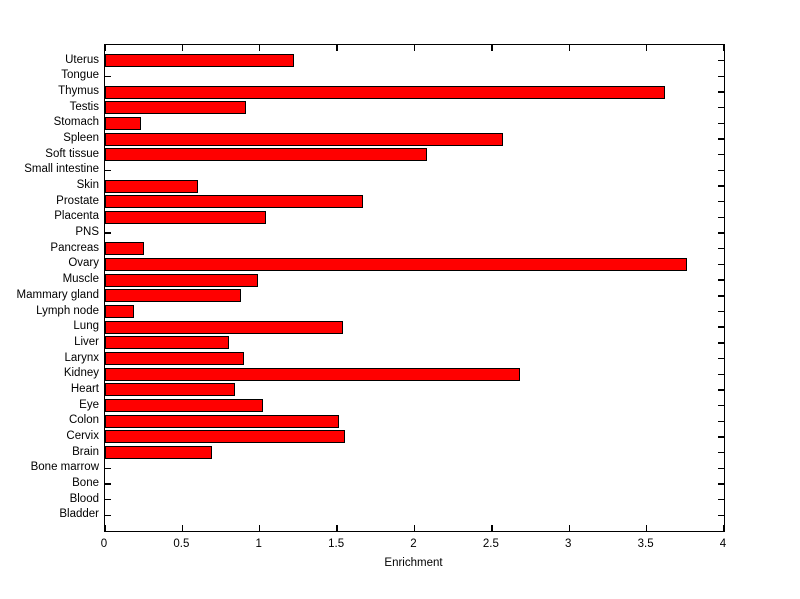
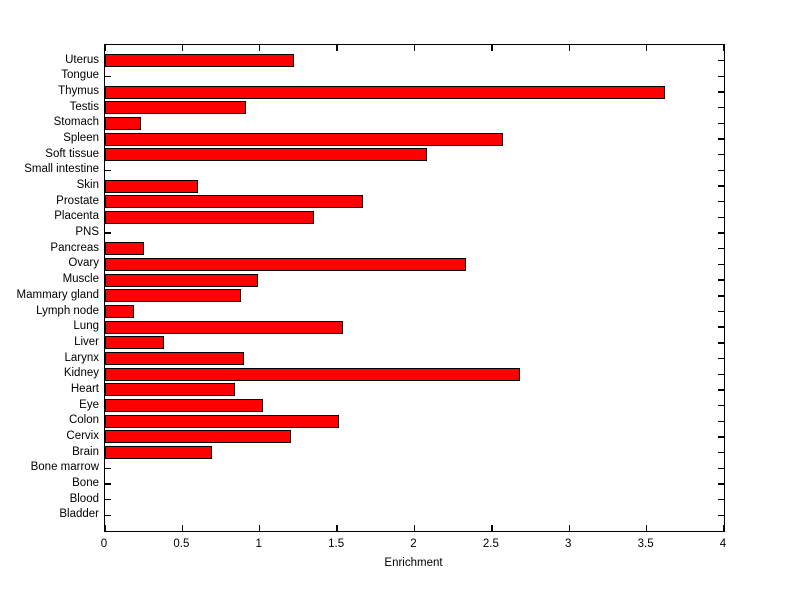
Placenta: 1.04 -> 1.35
Ovary: 3.76 -> 2.33
Liver: 0.80 -> 0.38
Cervix: 1.55 -> 1.20
